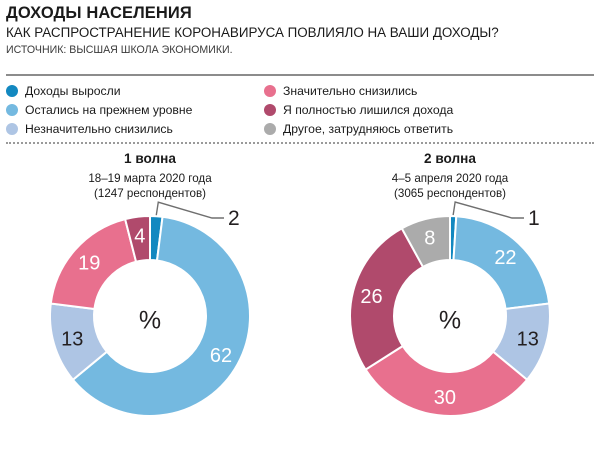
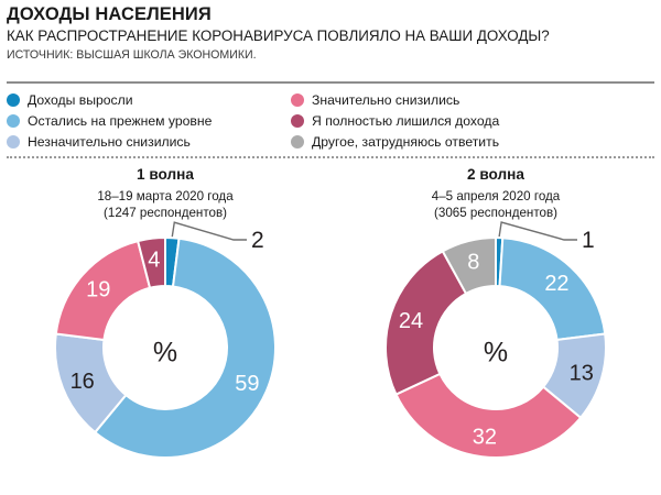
1 волна/Остались на прежнем уровне: 62 -> 59
1 волна/Незначительно снизились: 13 -> 16
2 волна/Значительно снизились: 30 -> 32
2 волна/Я полностью лишился дохода: 26 -> 24
